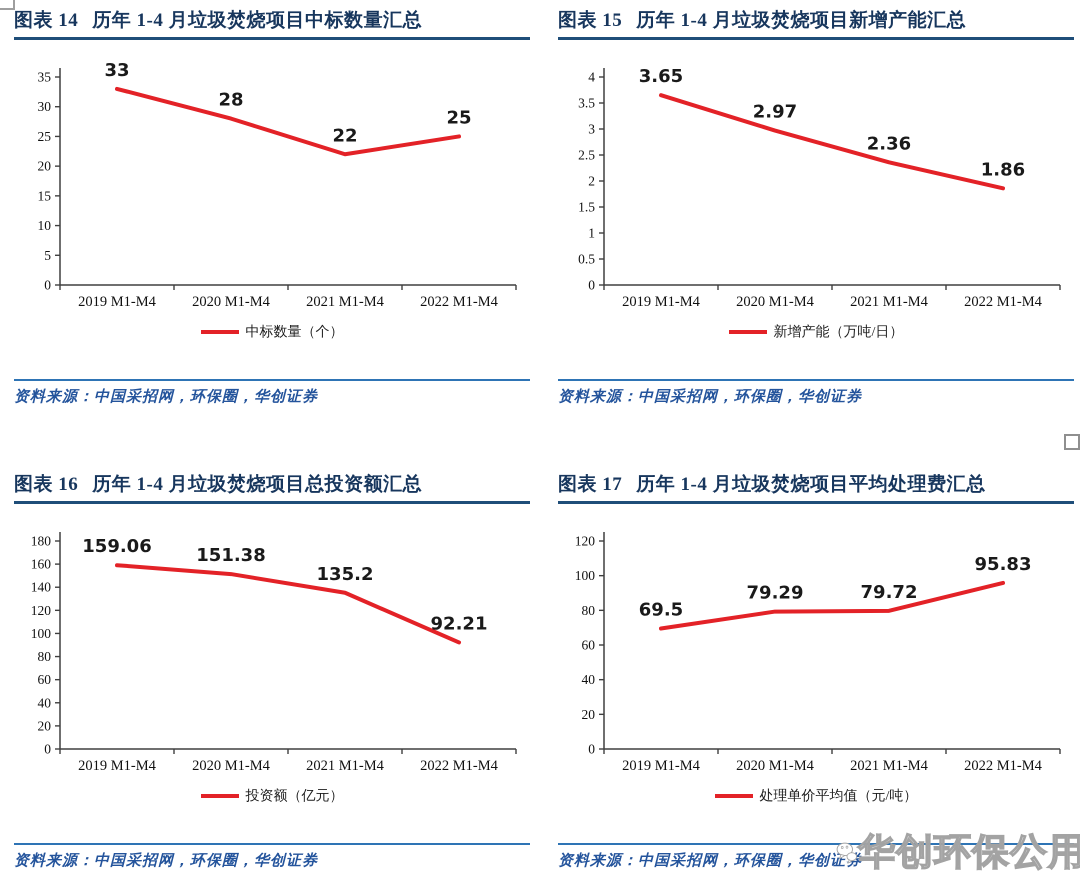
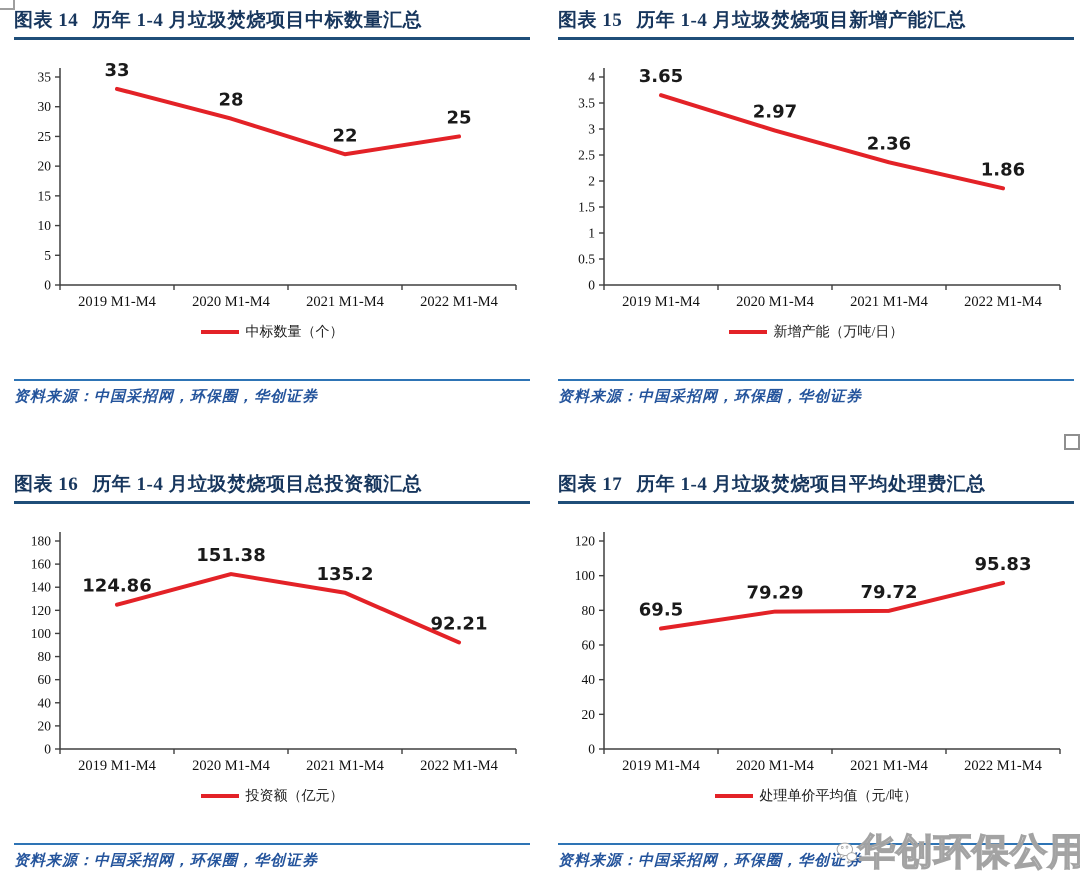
历年 1-4 月垃圾焚烧项目总投资额汇总/2019 M1-M4: 159.06 -> 124.86
